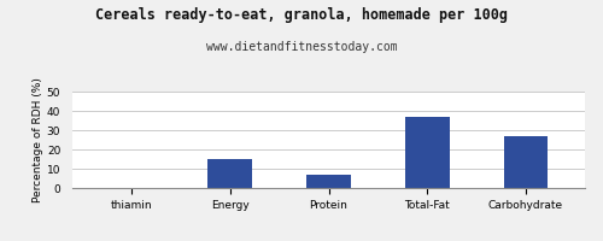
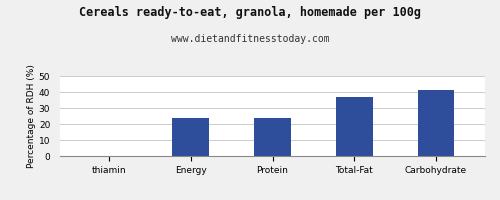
Energy: 15 -> 24
Protein: 7 -> 24
Carbohydrate: 27 -> 41
